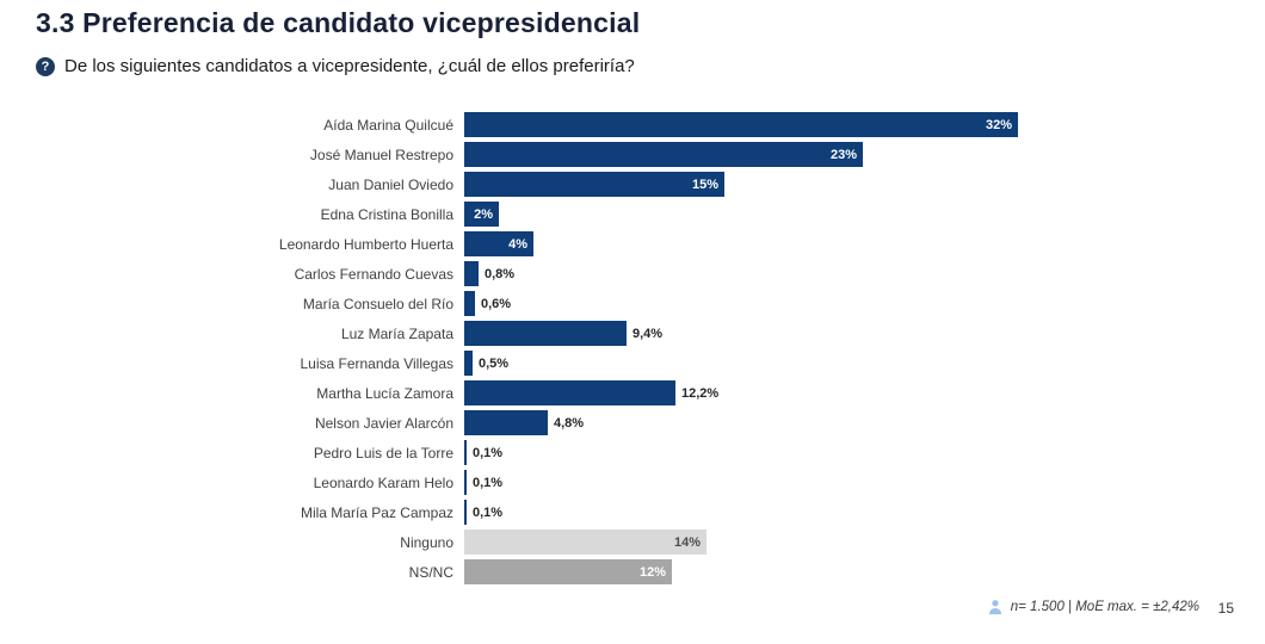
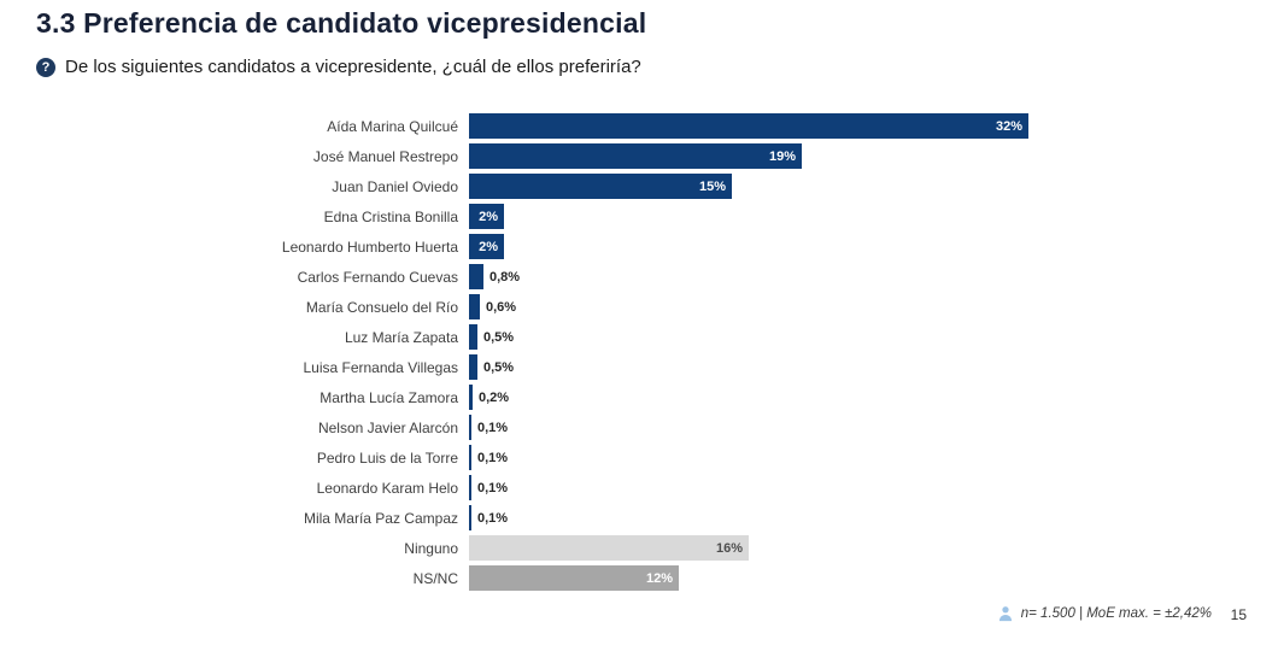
José Manuel Restrepo: 23% -> 19%
Leonardo Humberto Huerta: 4% -> 2%
Luz María Zapata: 9,4% -> 0,5%
Martha Lucía Zamora: 12,2% -> 0,2%
Nelson Javier Alarcón: 4,8% -> 0,1%
Ninguno: 14% -> 16%
